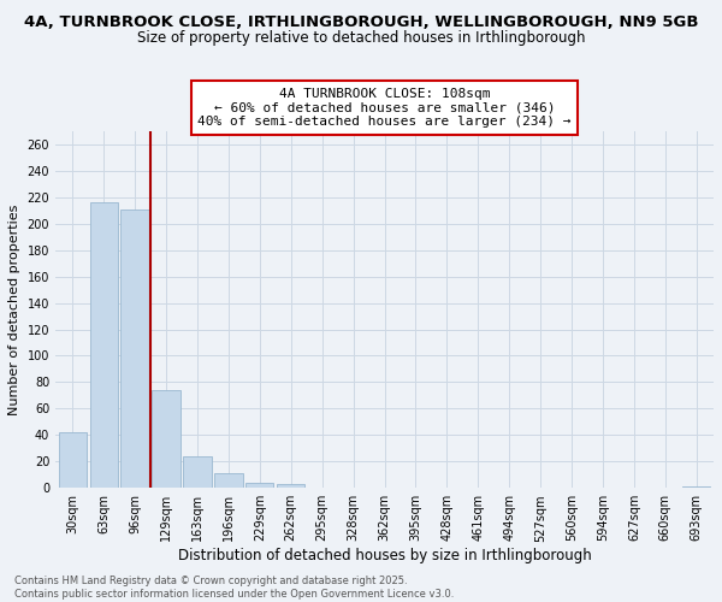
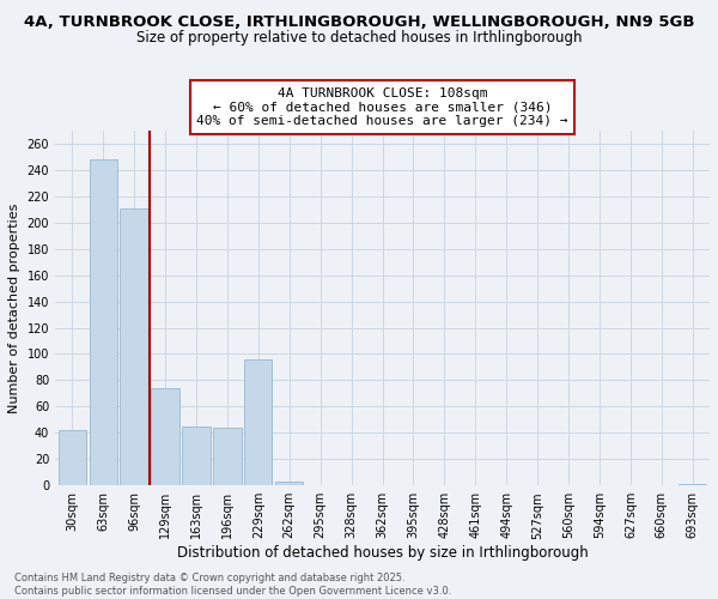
63sqm: 216 -> 248
163sqm: 24 -> 45
196sqm: 11 -> 44
229sqm: 4 -> 96
